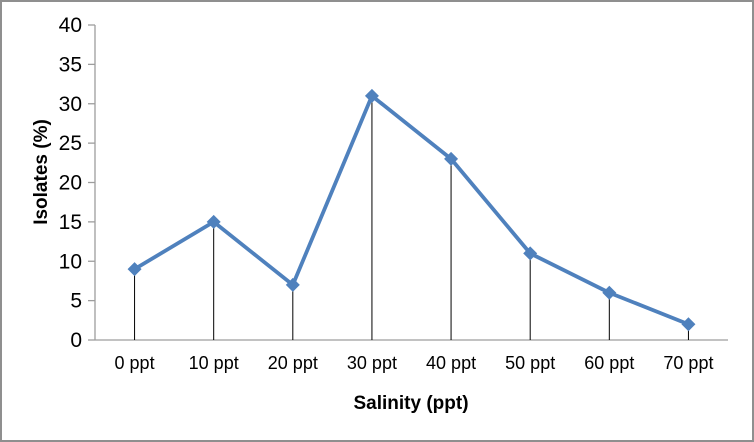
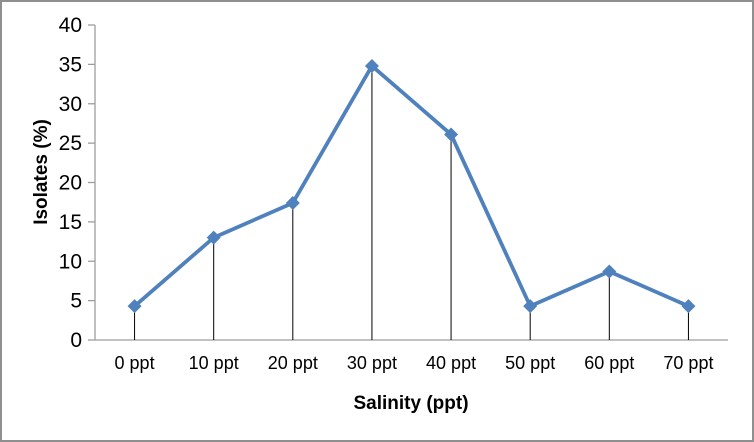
0 ppt: 9 -> 4
10 ppt: 15 -> 13
20 ppt: 7 -> 17
30 ppt: 31 -> 35
40 ppt: 23 -> 26
50 ppt: 11 -> 4
60 ppt: 6 -> 9
70 ppt: 2 -> 4
